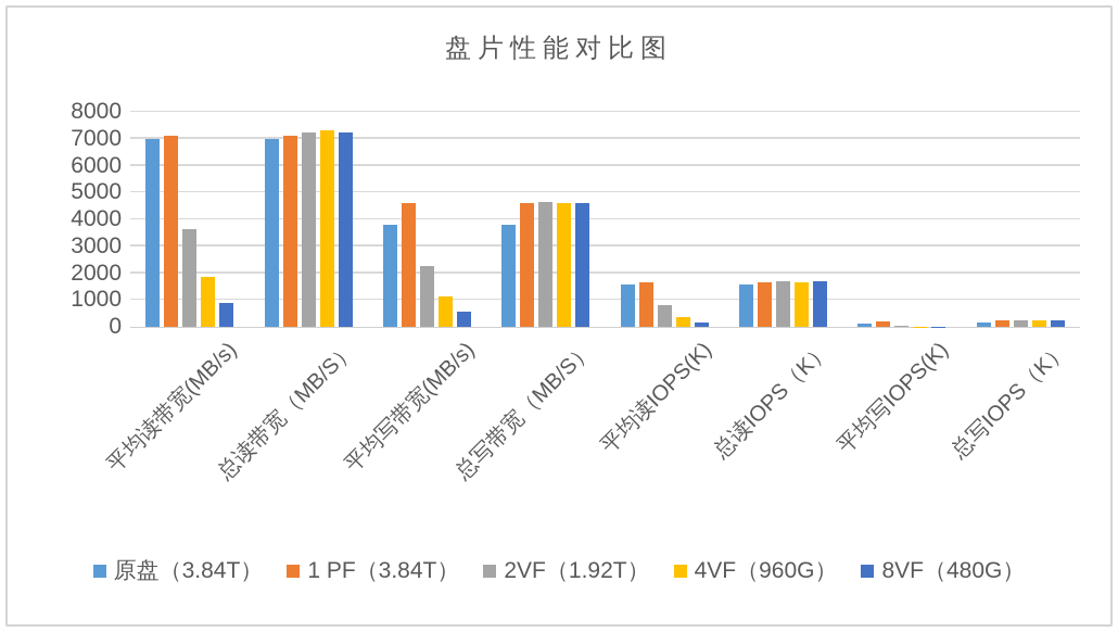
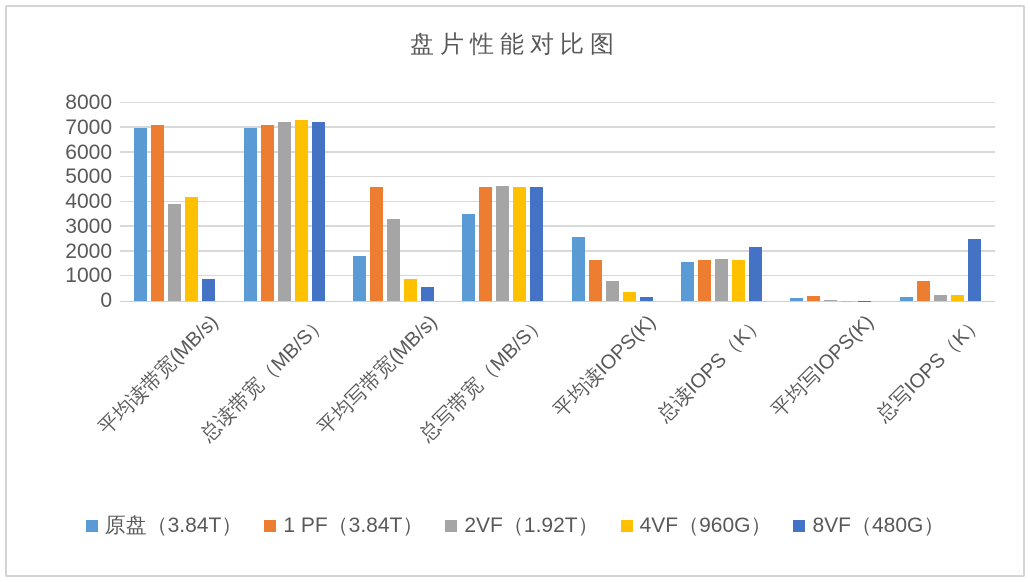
2VF（1.92T）/平均读带宽(MB/s): 3600 -> 3900
4VF（960G）/平均读带宽(MB/s): 1800 -> 4200
原盘（3.84T）/平均写带宽(MB/s): 3800 -> 1800
2VF（1.92T）/平均写带宽(MB/s): 2300 -> 3300
4VF（960G）/平均写带宽(MB/s): 1200 -> 900
原盘（3.84T）/总写带宽（MB/S）: 3800 -> 3500
原盘（3.84T）/平均读IOPS(K): 1600 -> 2600
8VF（480G）/总读IOPS（K）: 1700 -> 2200
1 PF（3.84T）/总写IOPS（K）: 200 -> 800
8VF（480G）/总写IOPS（K）: 200 -> 2500
